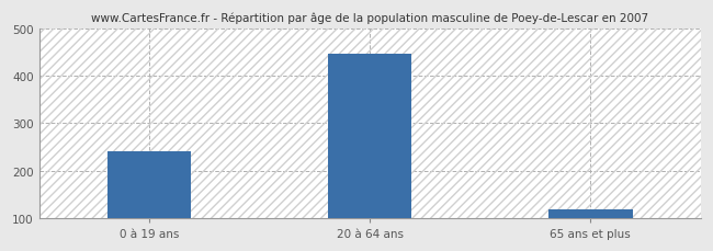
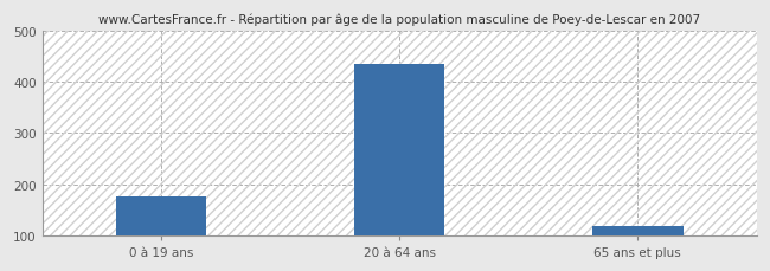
0 à 19 ans: 240 -> 175
20 à 64 ans: 447 -> 435
